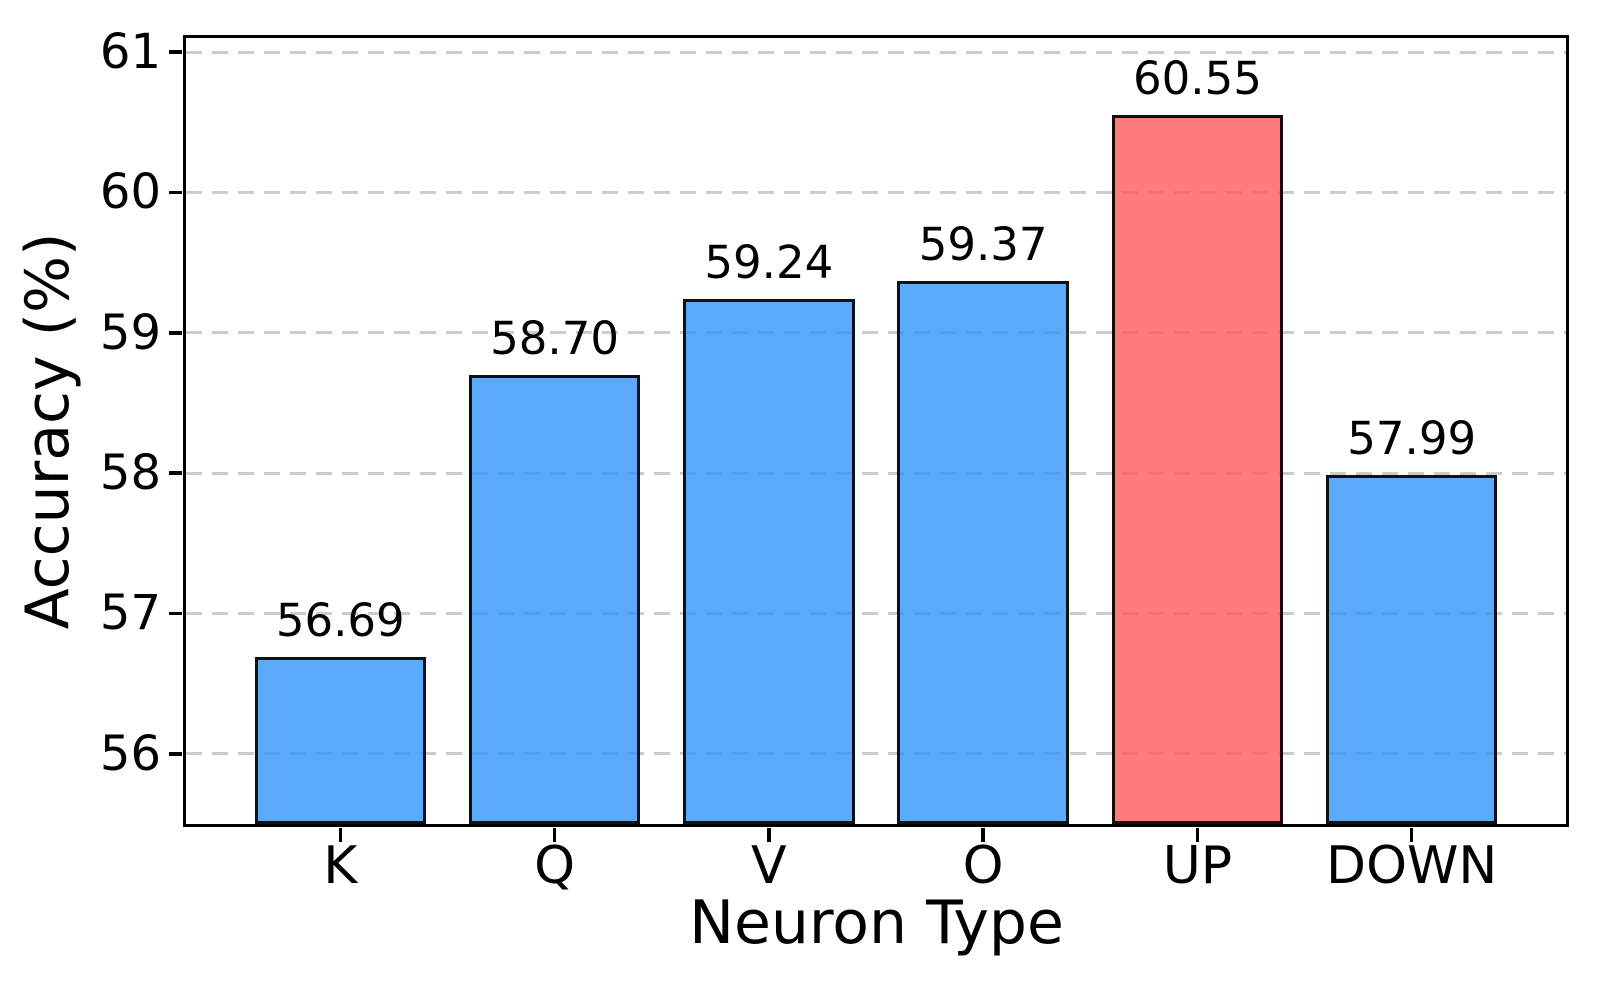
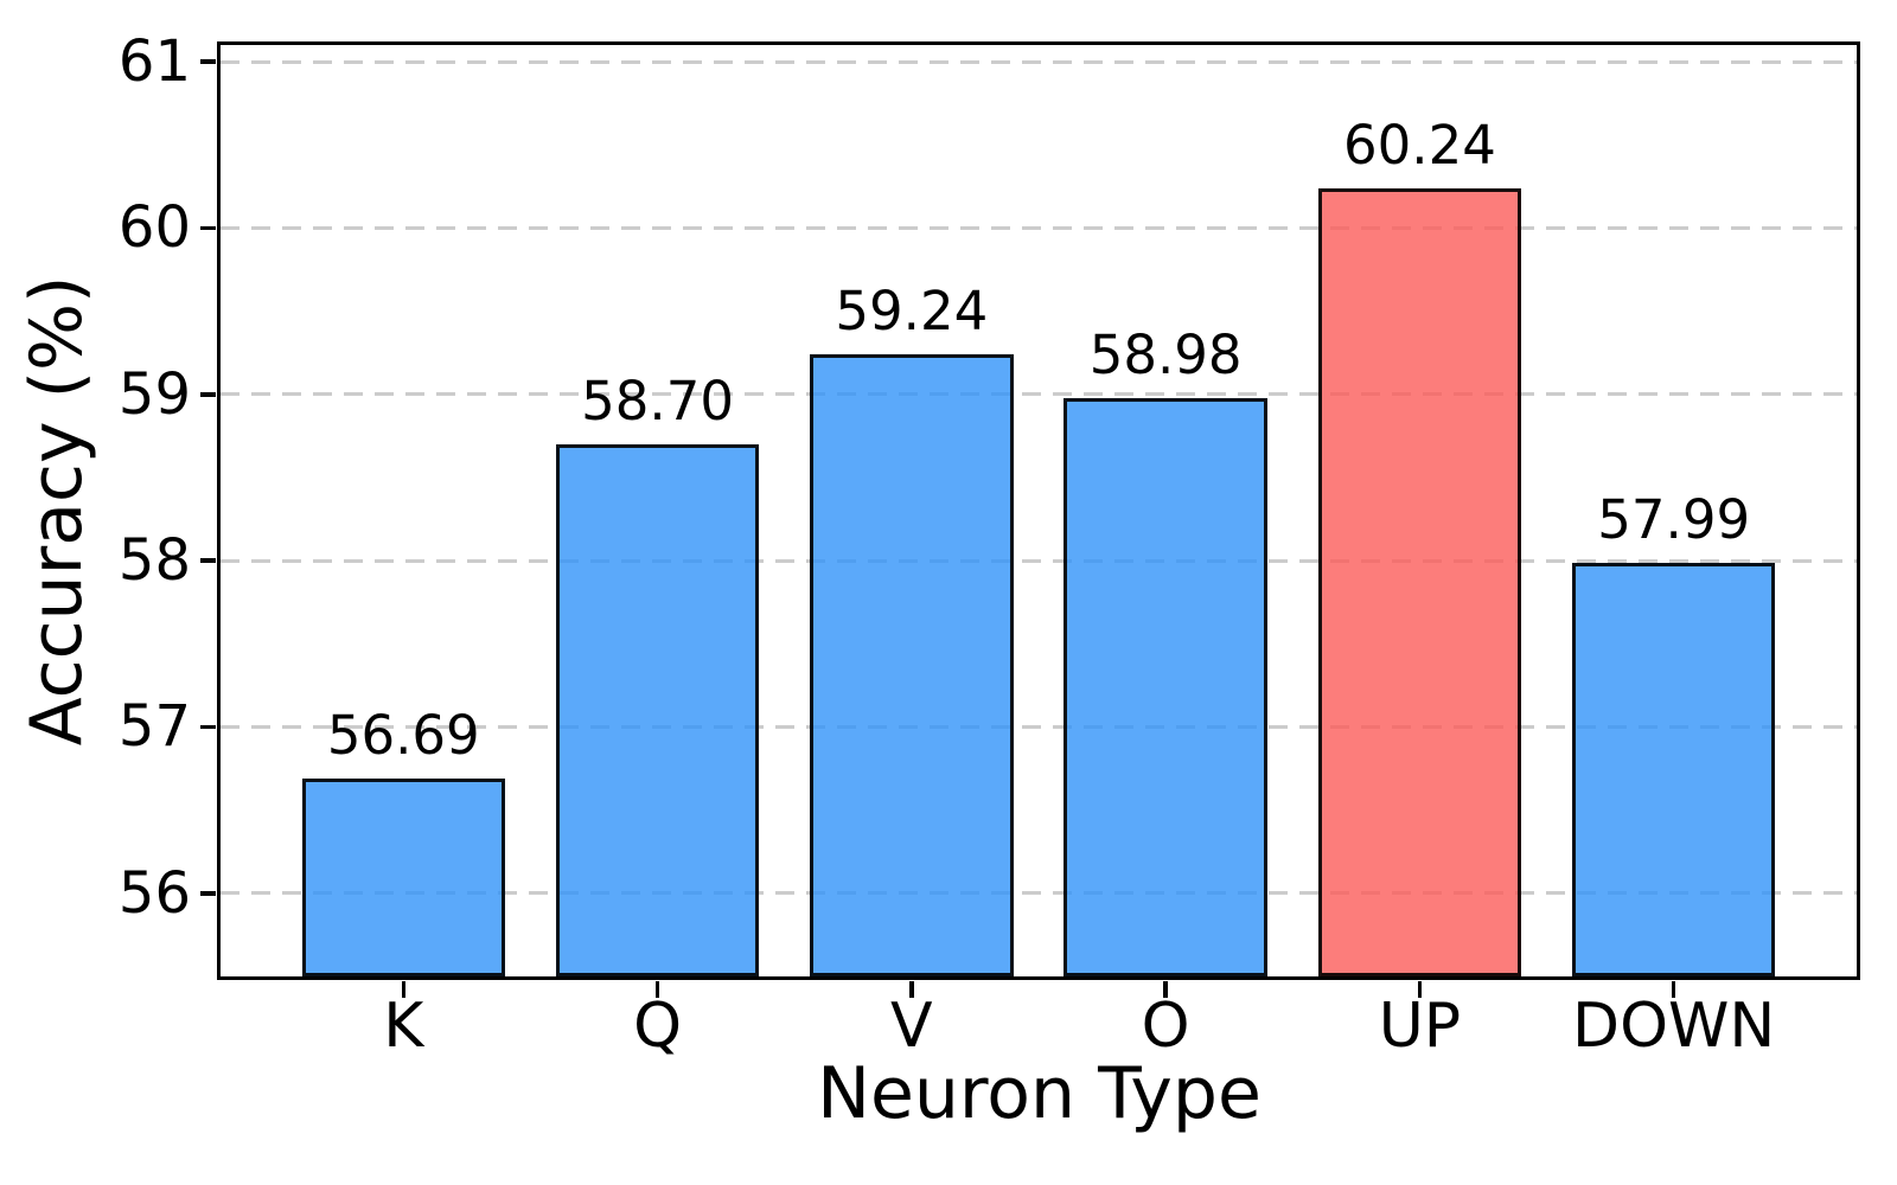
O: 59.37 -> 58.98
UP: 60.55 -> 60.24
